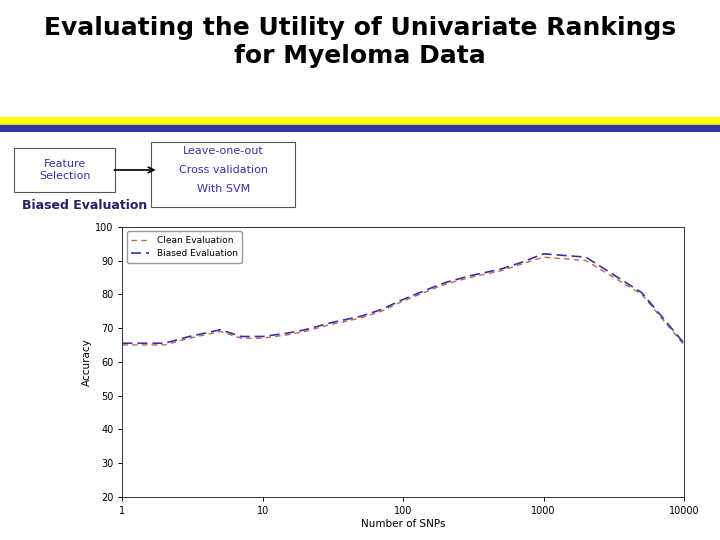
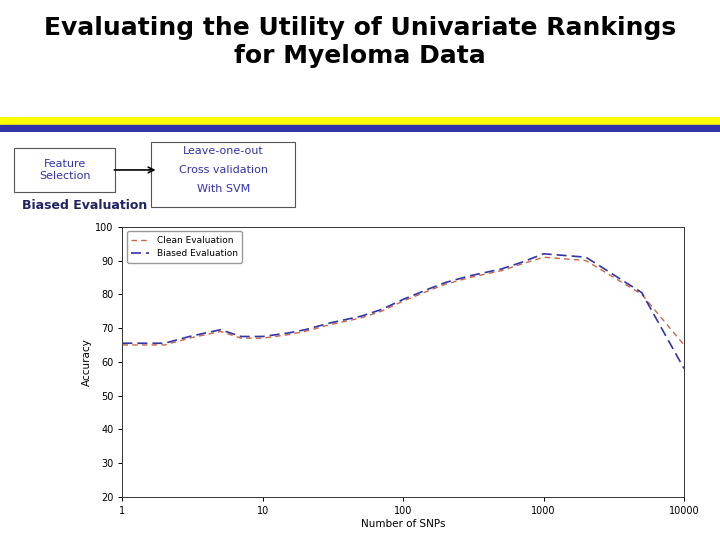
Biased Evaluation/10000: 65.5 -> 58.0
